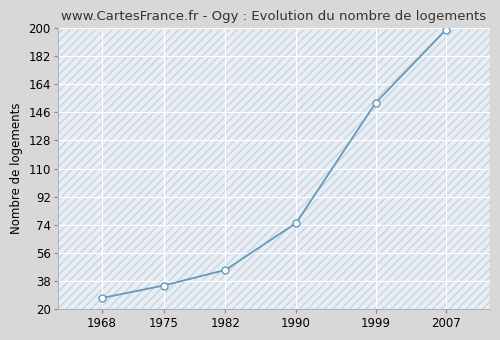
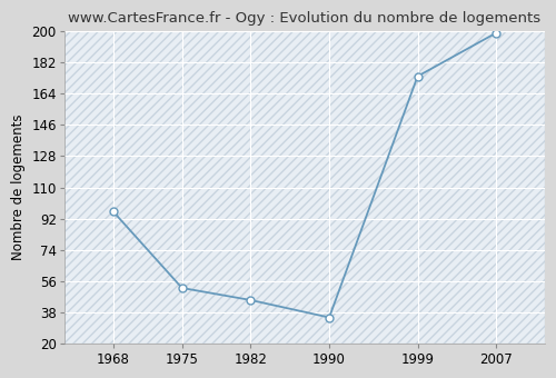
1968: 27 -> 96
1975: 35 -> 52
1990: 75 -> 35
1999: 152 -> 174
